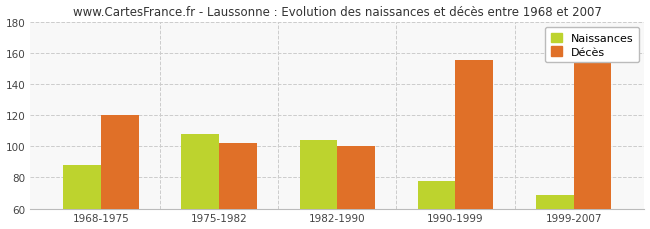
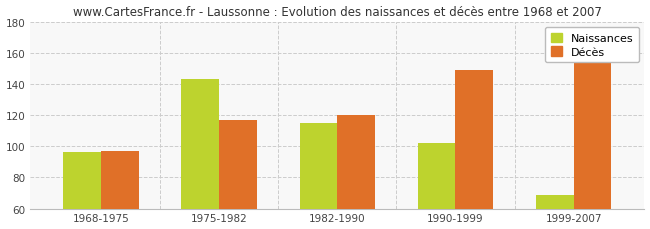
Naissances/1968-1975: 88 -> 96
Décès/1968-1975: 120 -> 97
Naissances/1975-1982: 108 -> 143
Décès/1975-1982: 102 -> 117
Naissances/1982-1990: 104 -> 115
Décès/1982-1990: 100 -> 120
Naissances/1990-1999: 78 -> 102
Décès/1990-1999: 155 -> 149
